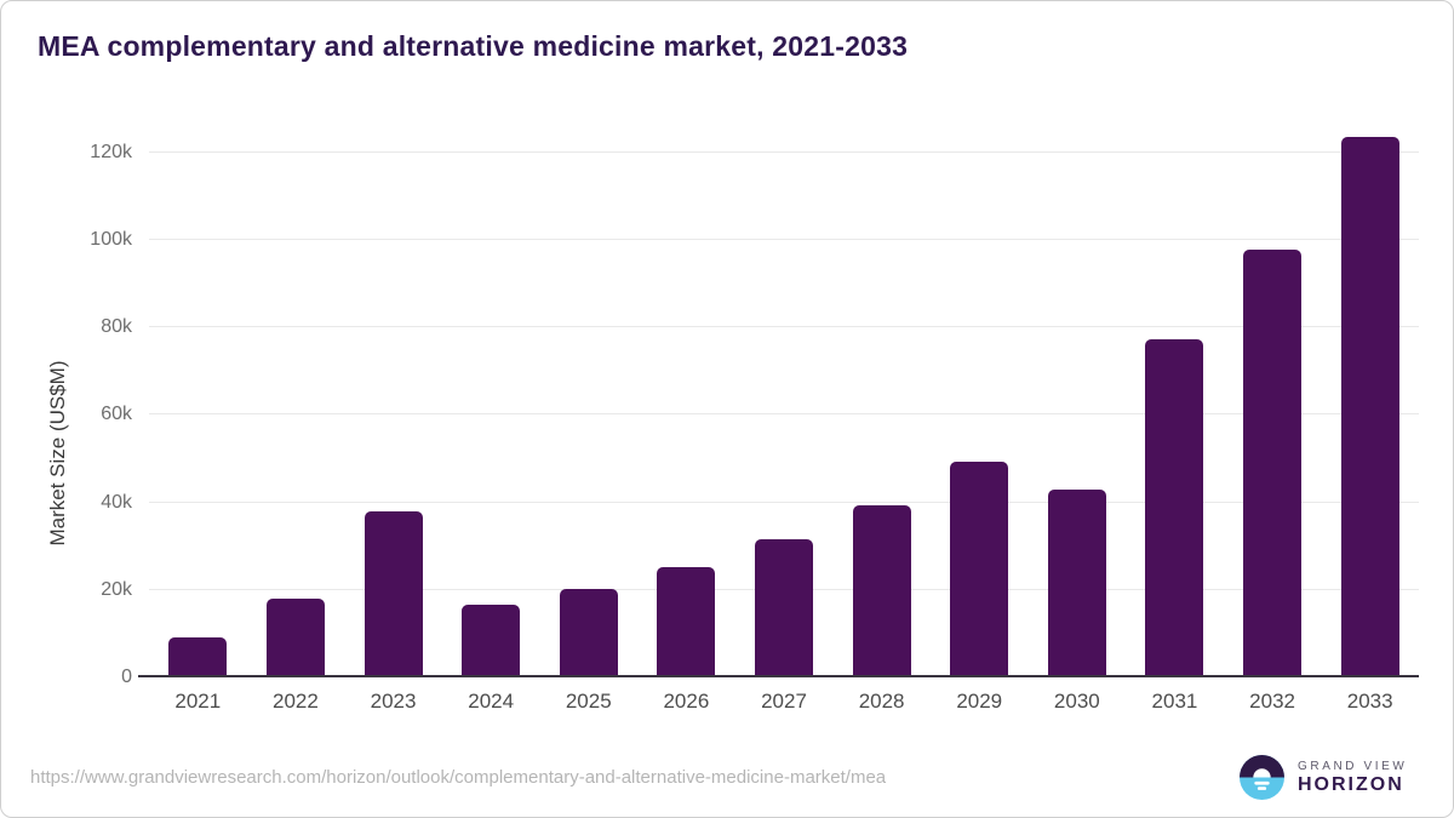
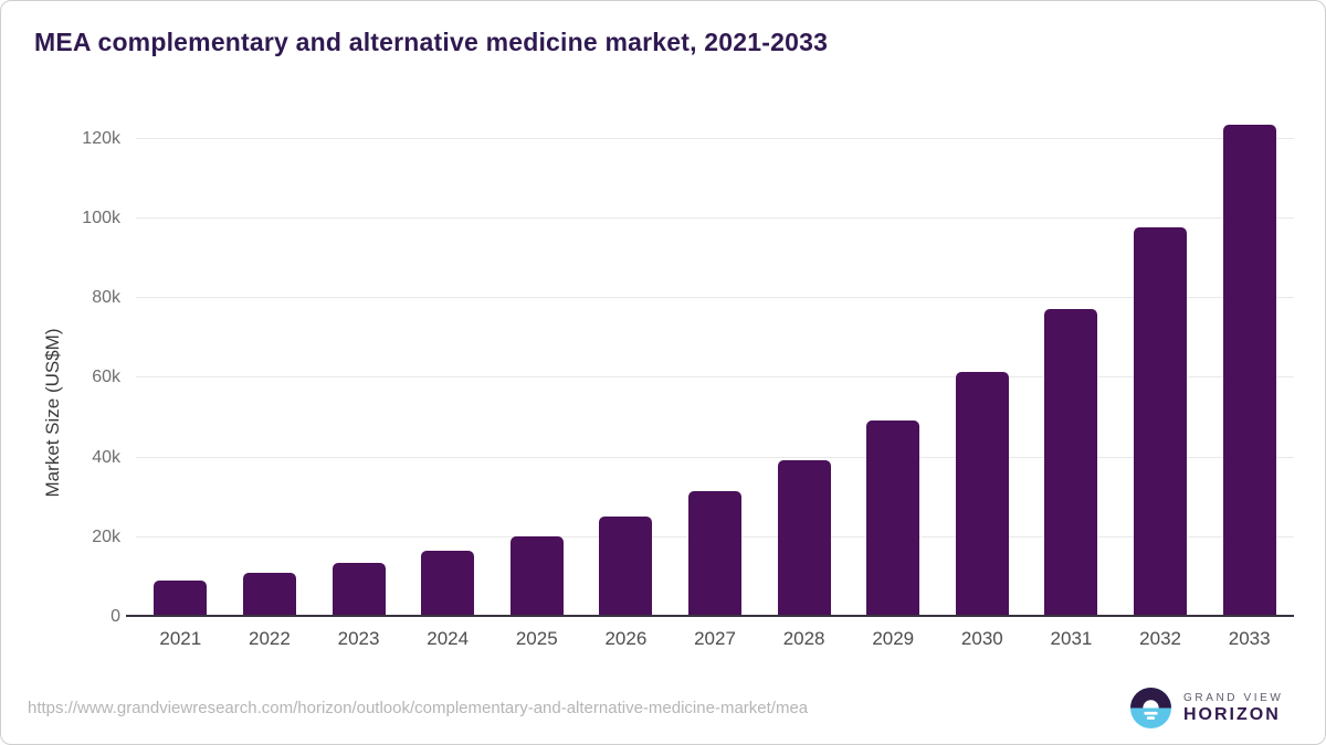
2022: 18k -> 11k
2023: 38k -> 14k
2030: 43k -> 62k
